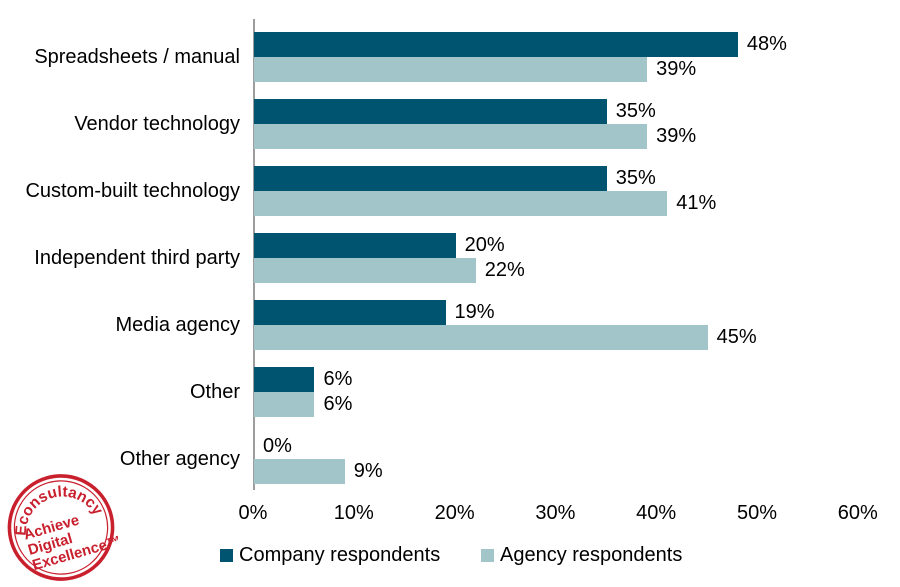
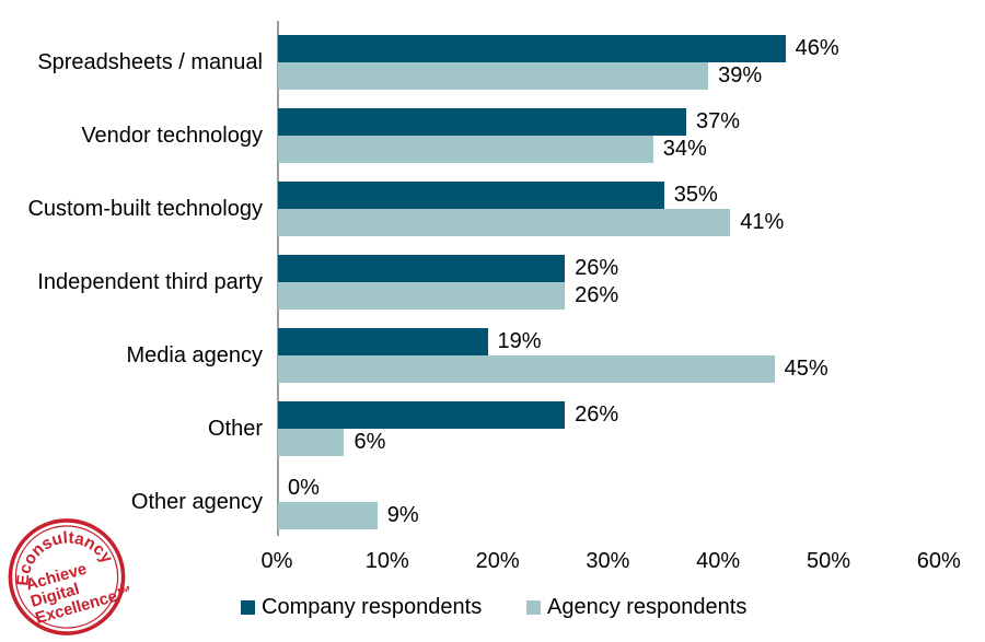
Company respondents/Spreadsheets / manual: 48% -> 46%
Company respondents/Vendor technology: 35% -> 37%
Agency respondents/Vendor technology: 39% -> 34%
Company respondents/Independent third party: 20% -> 26%
Agency respondents/Independent third party: 22% -> 26%
Company respondents/Other: 6% -> 26%
